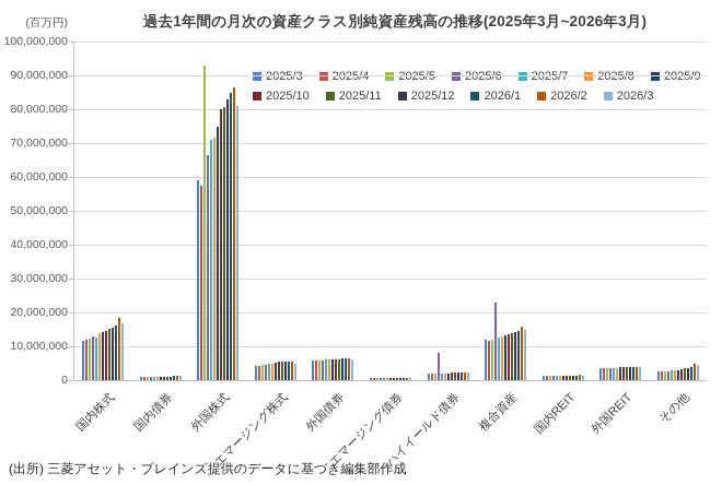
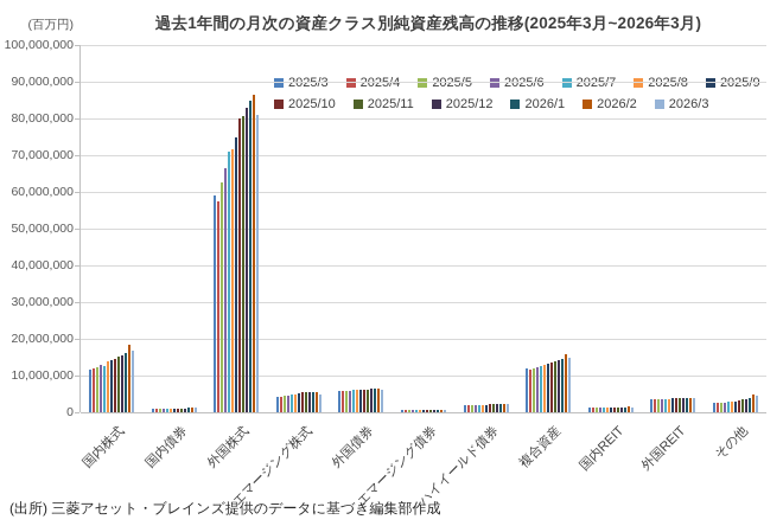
2025/5/外国株式: 93000000 -> 62000000
2025/6/ハイイールド債券: 8000000 -> 2000000
2025/6/複合資産: 23000000 -> 12000000
